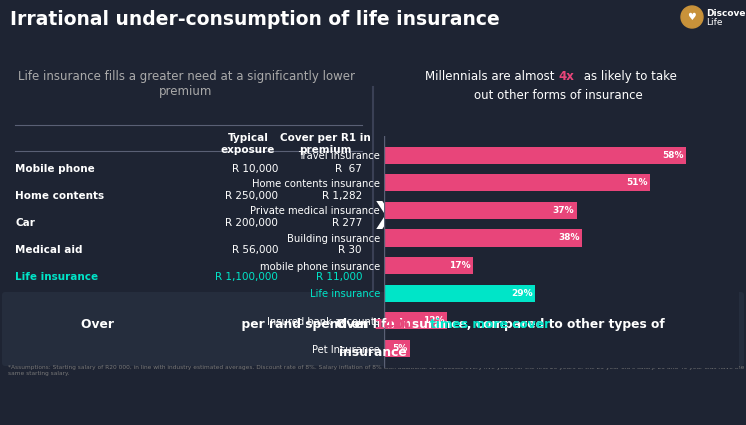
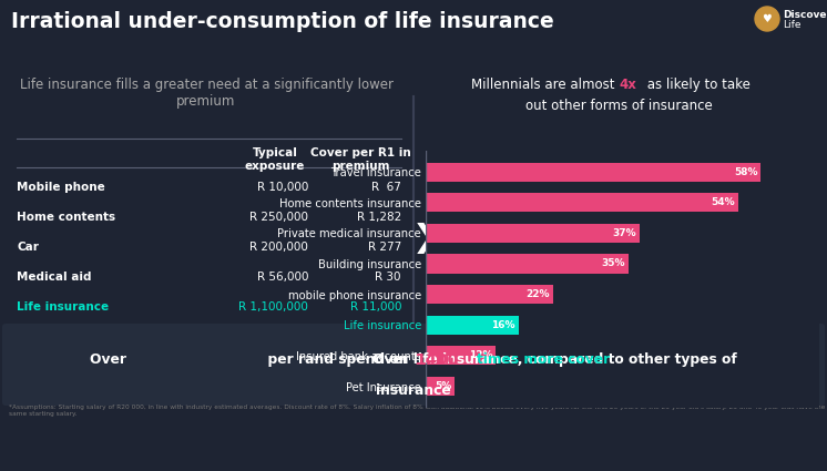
Home contents insurance: 51% -> 54%
Building insurance: 38% -> 35%
mobile phone insurance: 17% -> 22%
Life insurance: 29% -> 16%
